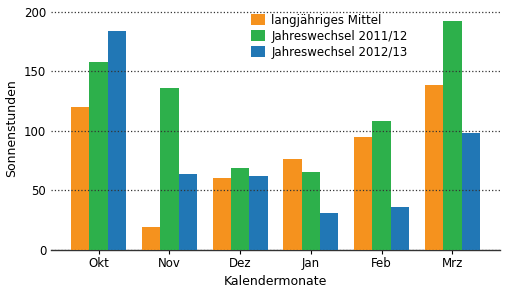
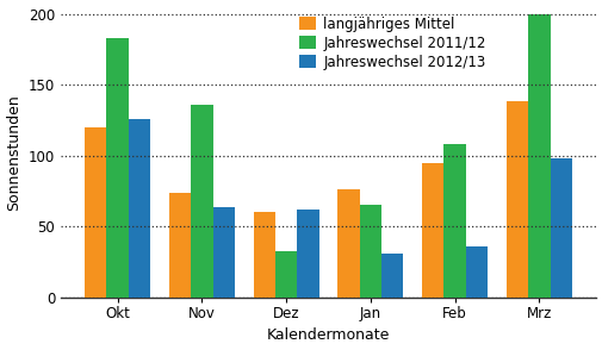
Jahreswechsel 2011/12/Okt: 158 -> 183
Jahreswechsel 2012/13/Okt: 184 -> 126
langjähriges Mittel/Nov: 19 -> 74
Jahreswechsel 2011/12/Dez: 69 -> 33
Jahreswechsel 2011/12/Mrz: 192 -> 200
